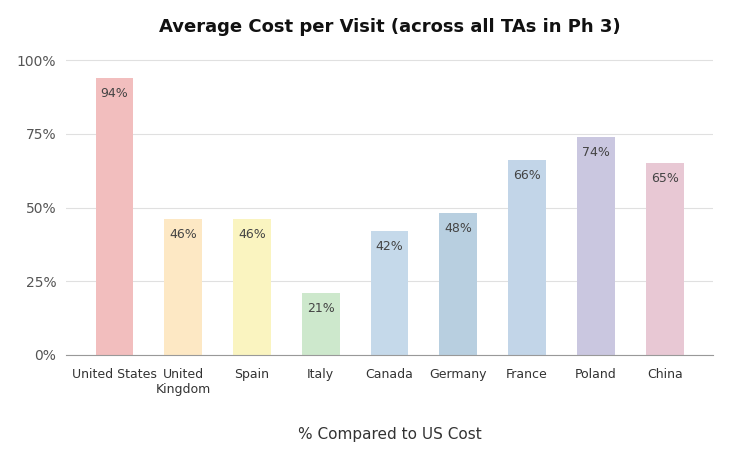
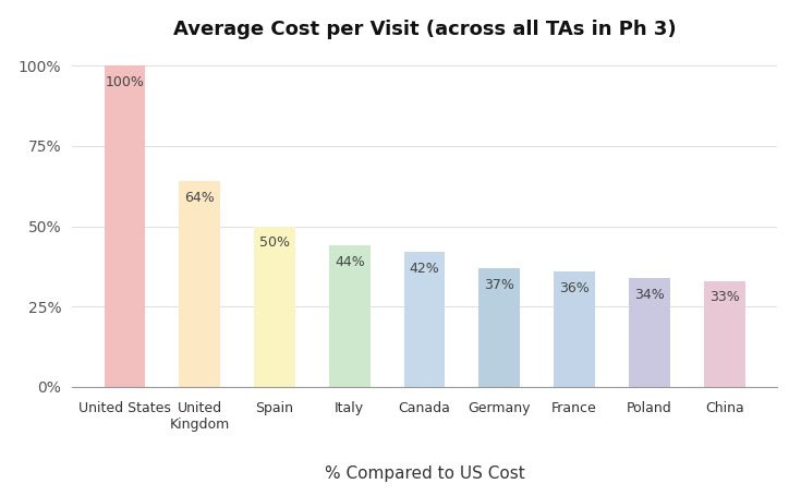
United States: 94% -> 100%
United Kingdom: 46% -> 64%
Spain: 46% -> 50%
Italy: 21% -> 44%
Germany: 48% -> 37%
France: 66% -> 36%
Poland: 74% -> 34%
China: 65% -> 33%
